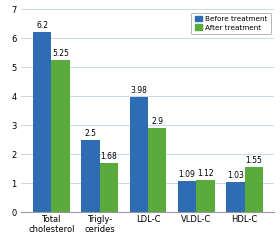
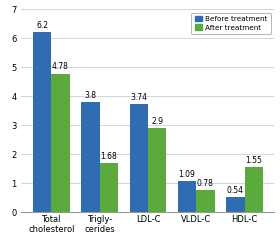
After treatment/Total cholesterol: 5.25 -> 4.78
Before treatment/Trigly- cerides: 2.5 -> 3.8
Before treatment/LDL-C: 3.98 -> 3.74
After treatment/VLDL-C: 1.12 -> 0.78
Before treatment/HDL-C: 1.03 -> 0.54
